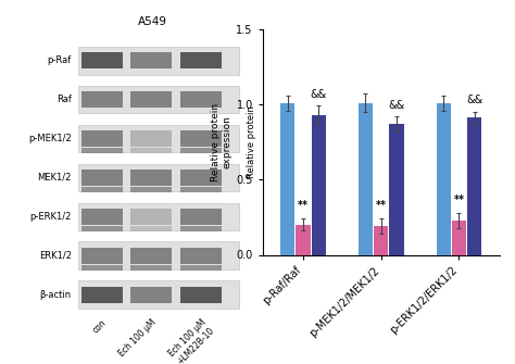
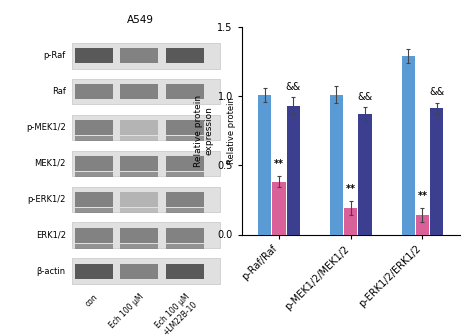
Ech 100 μM/p-Raf/Raf: 0.20 -> 0.38
con/p-ERK1/2/ERK1/2: 1.01 -> 1.29
Ech 100 μM/p-ERK1/2/ERK1/2: 0.23 -> 0.14
